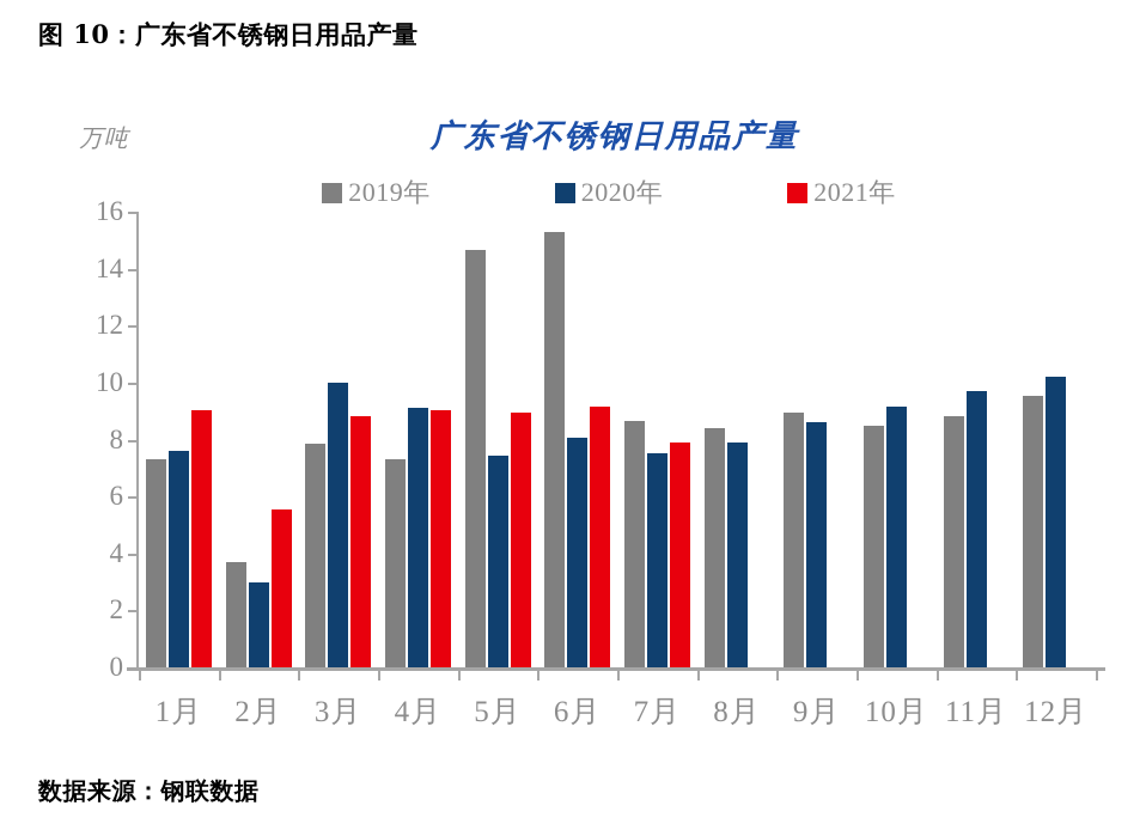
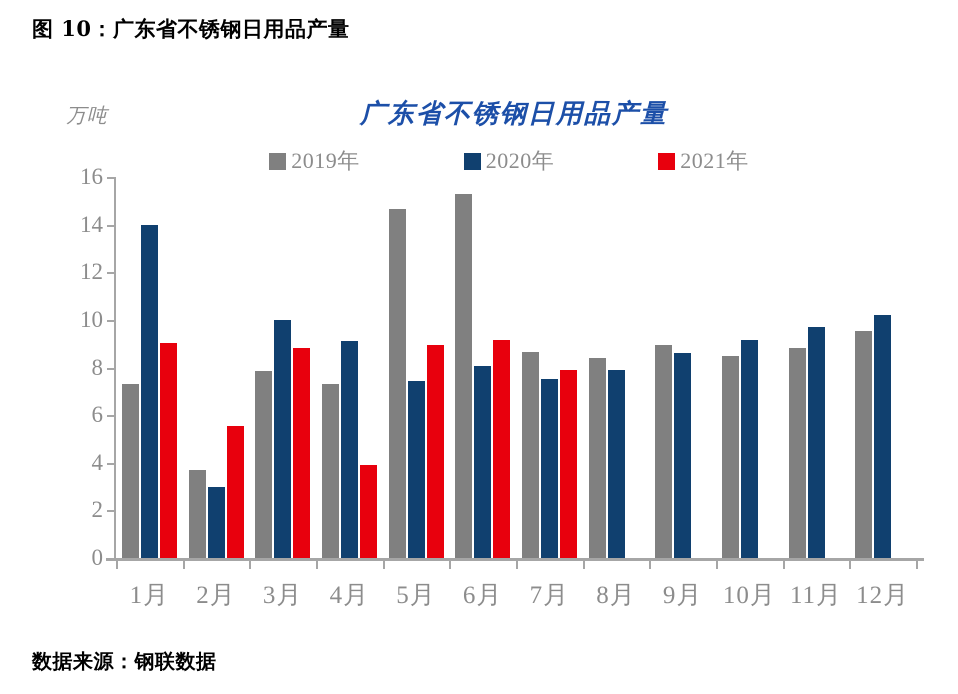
2020年/1月: 7.6 -> 14.0
2021年/4月: 9.1 -> 3.9
